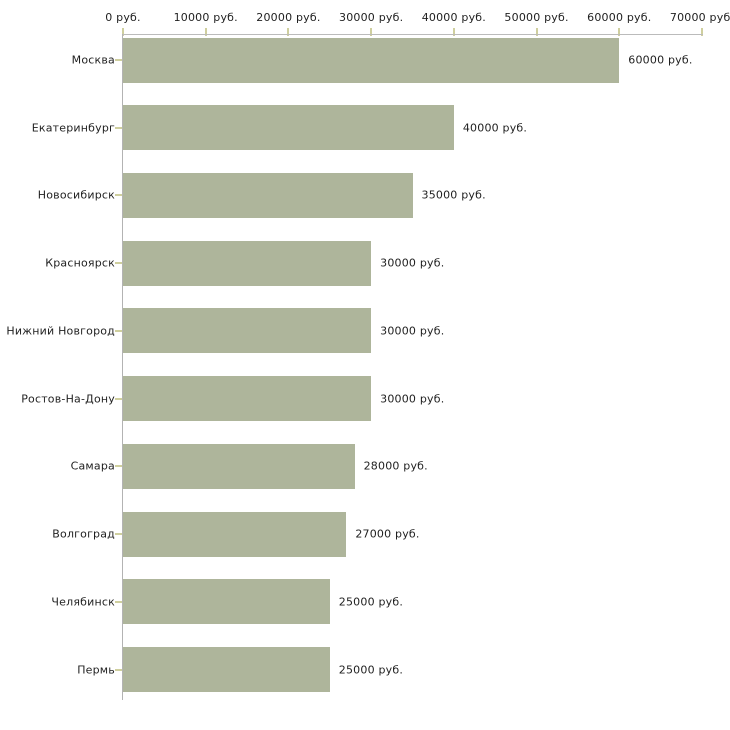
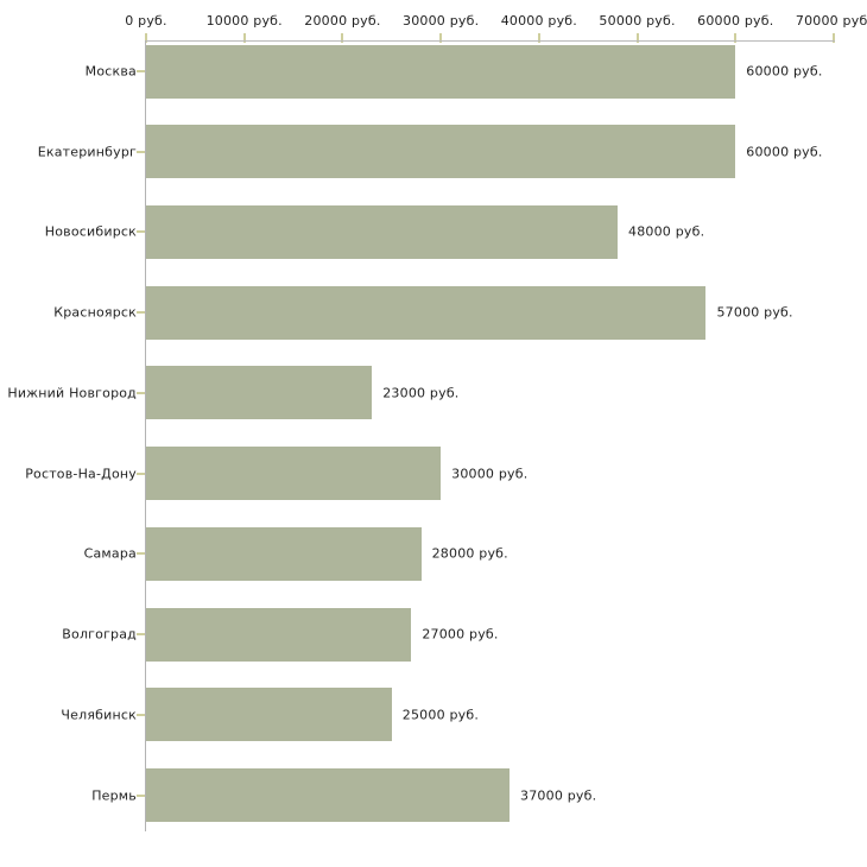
Екатеринбург: 40000 -> 60000
Новосибирск: 35000 -> 48000
Красноярск: 30000 -> 57000
Нижний Новгород: 30000 -> 23000
Пермь: 25000 -> 37000
